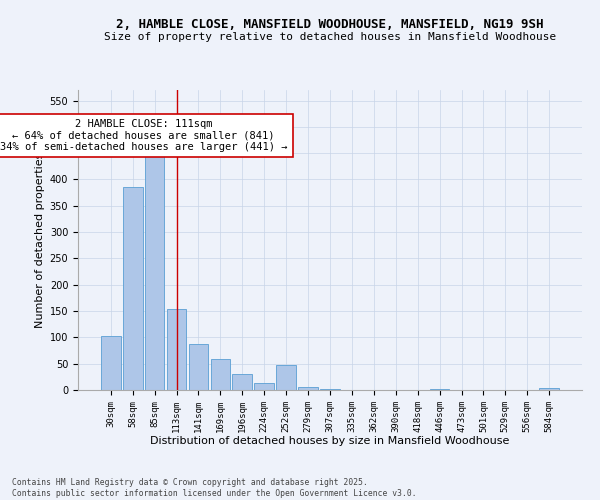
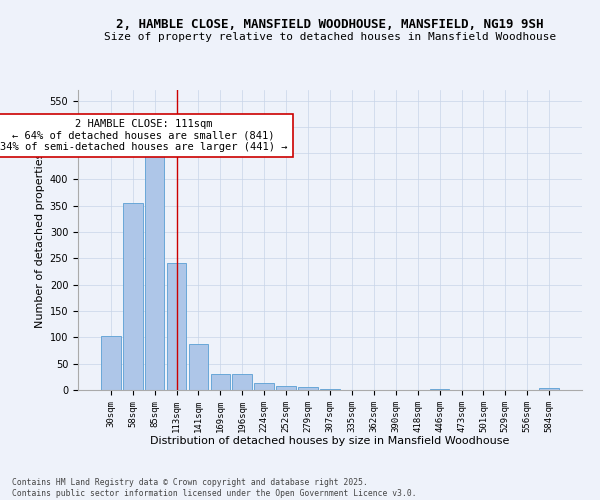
58sqm: 386 -> 355
113sqm: 154 -> 242
169sqm: 58 -> 30
252sqm: 48 -> 8
